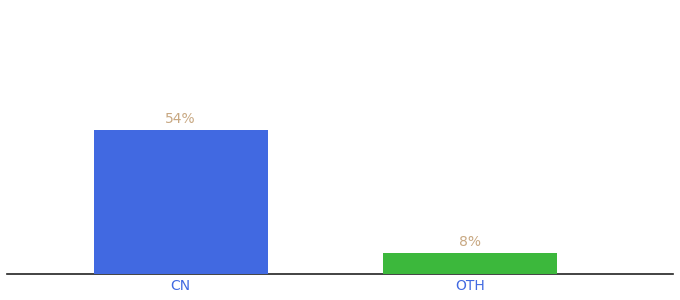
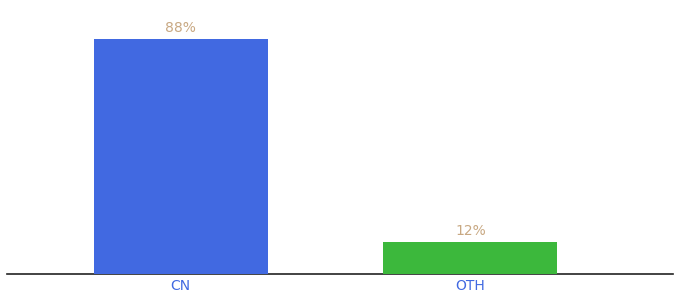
CN: 54% -> 88%
OTH: 8% -> 12%
